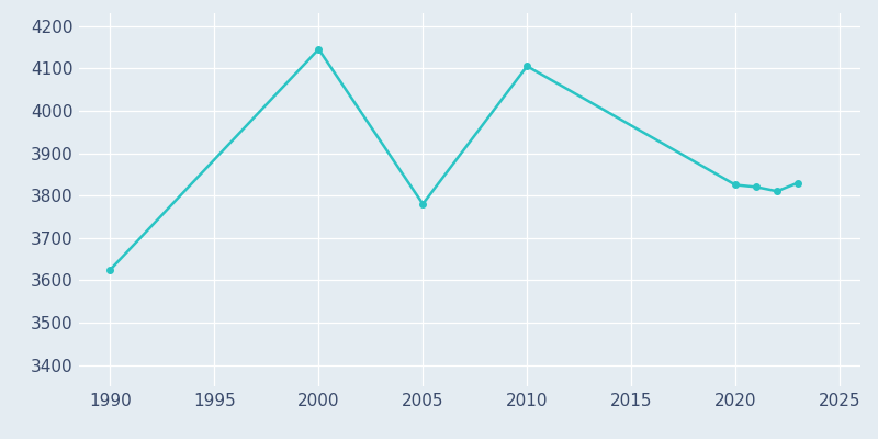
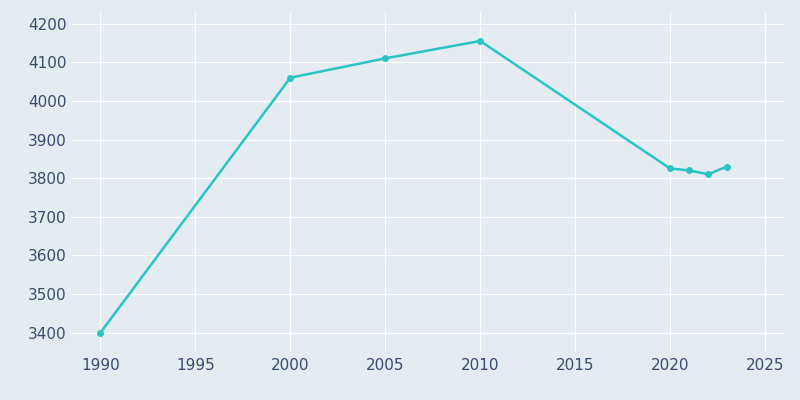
1990: 3625 -> 3400
2000: 4145 -> 4060
2005: 3780 -> 4110
2010: 4105 -> 4155
